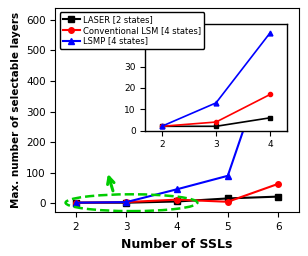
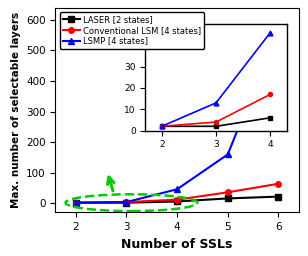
Conventional LSM [4 states]/5: 5 -> 36
LSMP [4 states]/5: 90 -> 160
